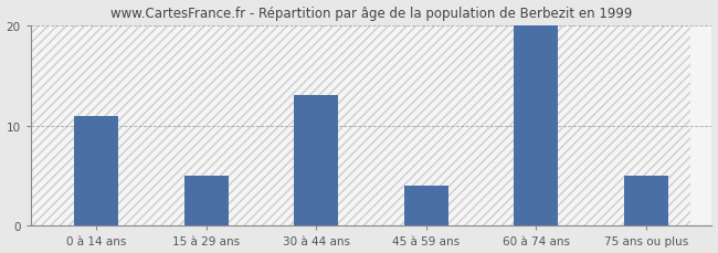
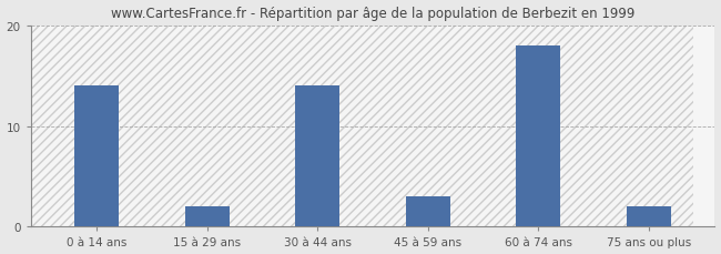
0 à 14 ans: 11 -> 14
15 à 29 ans: 5 -> 2
30 à 44 ans: 13 -> 14
45 à 59 ans: 4 -> 3
60 à 74 ans: 20 -> 18
75 ans ou plus: 5 -> 2
